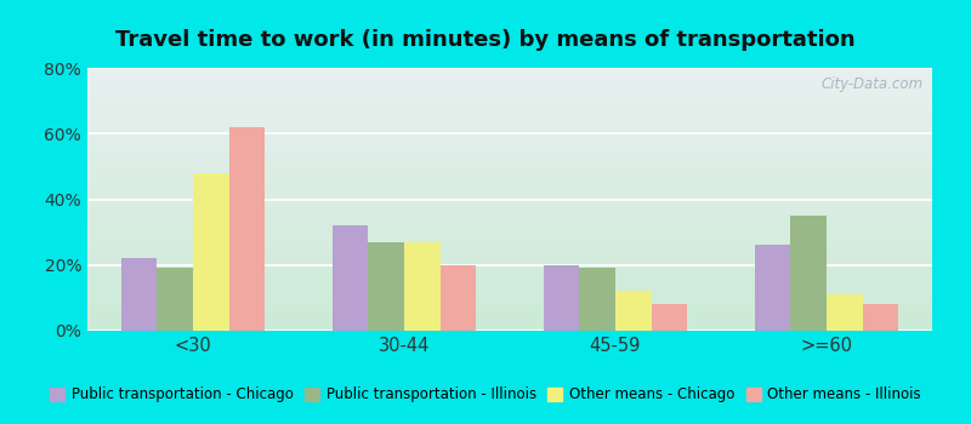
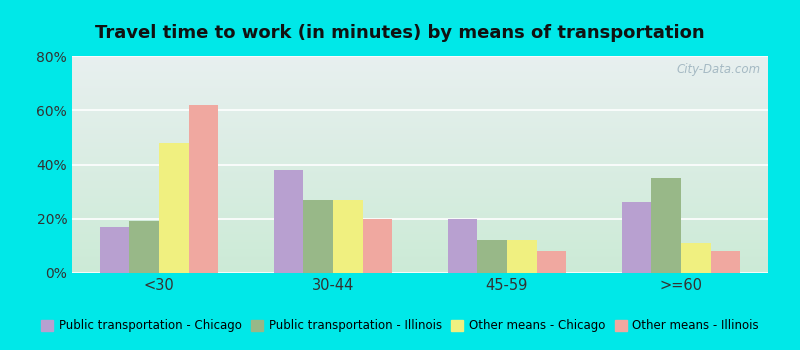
Public transportation - Chicago/<30: 22% -> 17%
Public transportation - Chicago/30-44: 32% -> 38%
Public transportation - Illinois/45-59: 19% -> 12%
